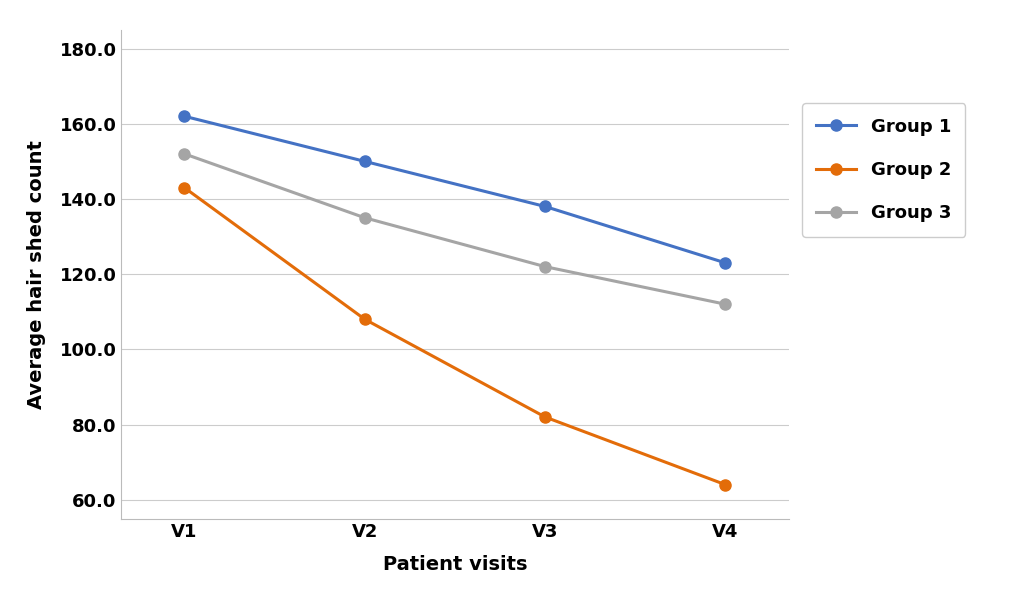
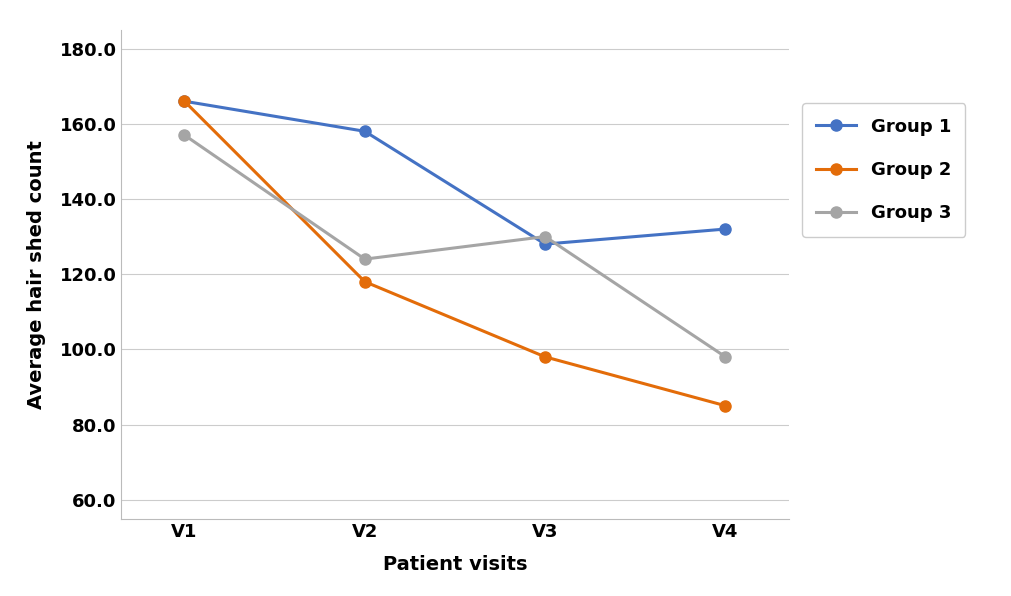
Group 1/V1: 162 -> 166
Group 2/V1: 143 -> 166
Group 3/V1: 152 -> 157
Group 1/V2: 150 -> 158
Group 2/V2: 108 -> 118
Group 3/V2: 135 -> 124
Group 1/V3: 138 -> 128
Group 2/V3: 82 -> 98
Group 3/V3: 122 -> 130
Group 1/V4: 123 -> 132
Group 2/V4: 64 -> 85
Group 3/V4: 112 -> 98
